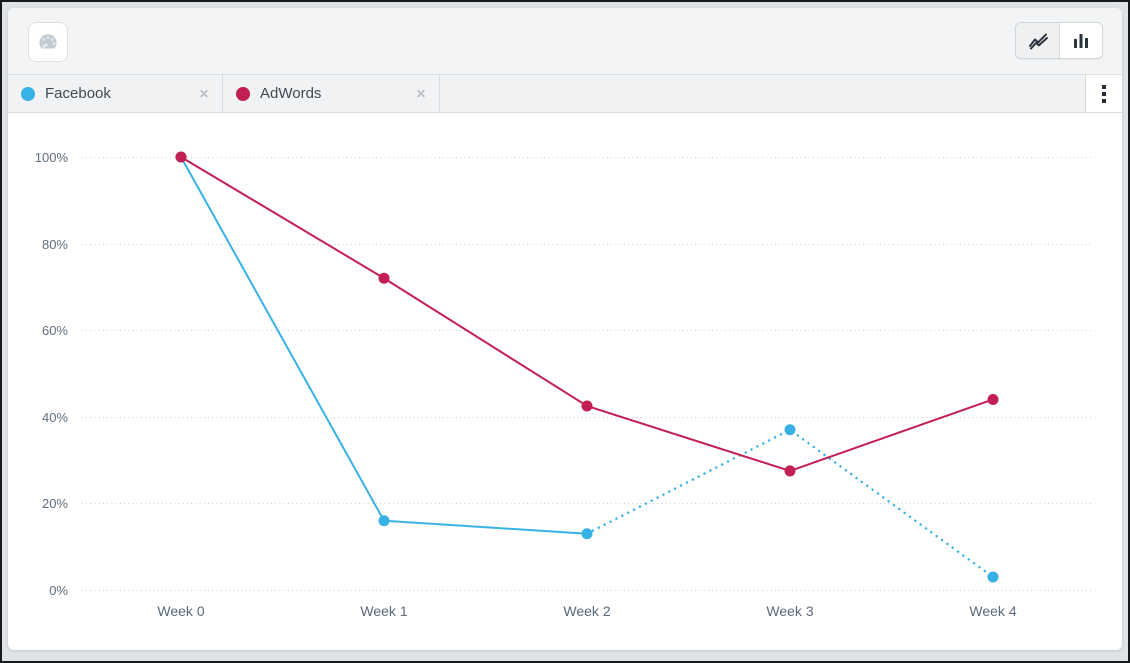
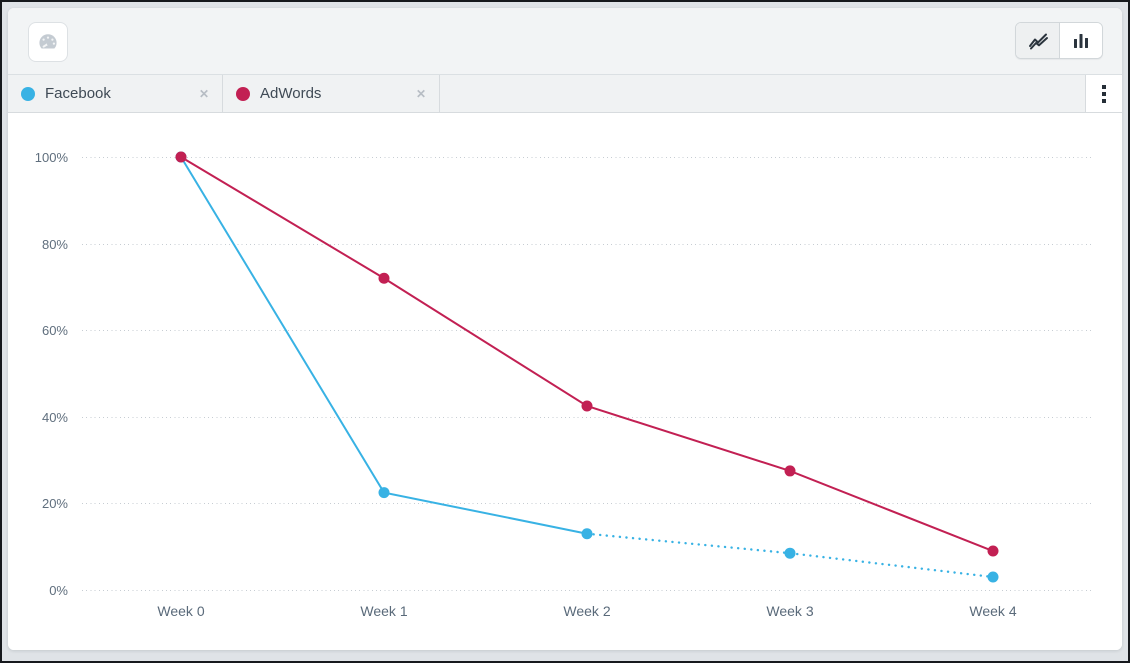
Facebook/Week 1: 16% -> 22%
Facebook/Week 3: 37% -> 8%
AdWords/Week 4: 44% -> 9%
